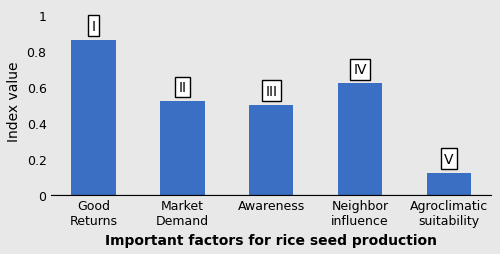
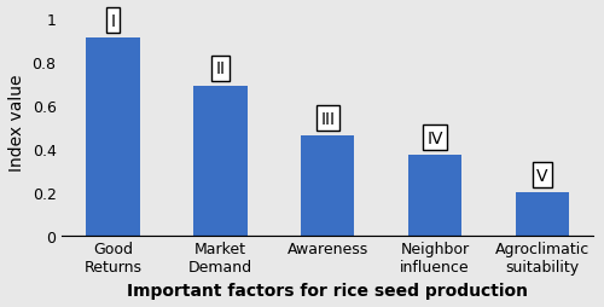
Good Returns: 0.86 -> 0.91
Market Demand: 0.52 -> 0.69
Awareness: 0.50 -> 0.46
Neighbor influence: 0.62 -> 0.37
Agroclimatic suitability: 0.12 -> 0.20
